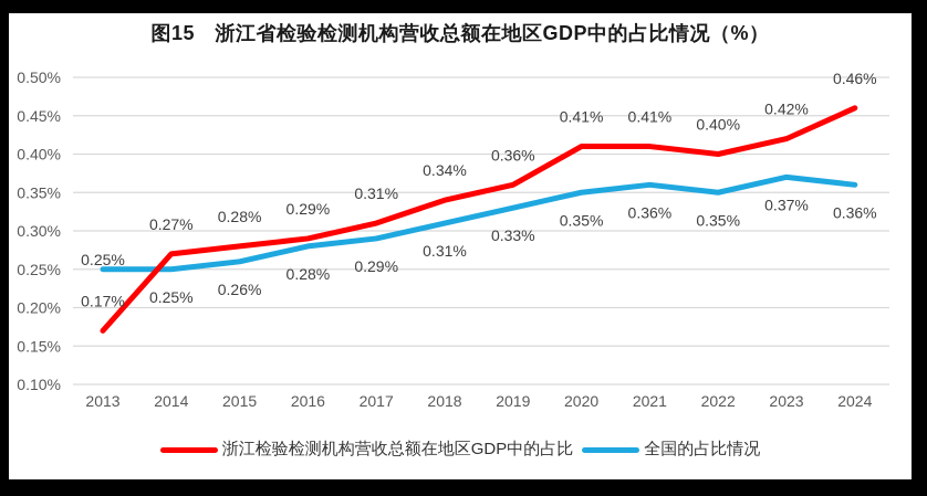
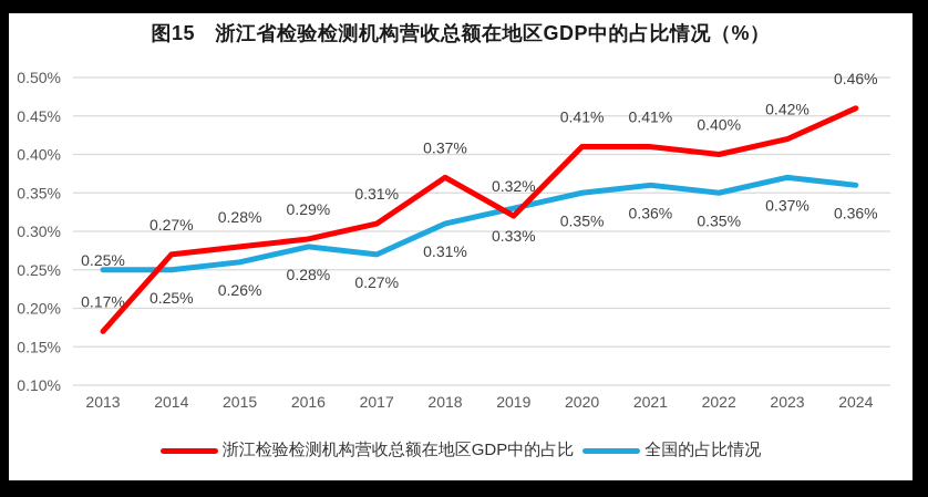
全国的占比情况/2017: 0.29% -> 0.27%
浙江检验检测机构营收总额在地区GDP中的占比/2018: 0.34% -> 0.37%
浙江检验检测机构营收总额在地区GDP中的占比/2019: 0.36% -> 0.32%
